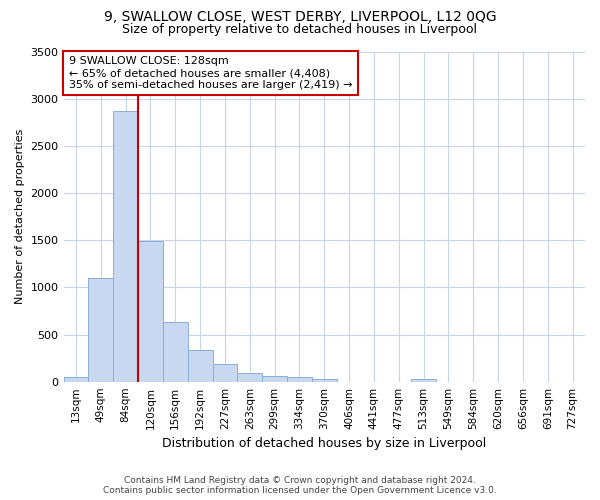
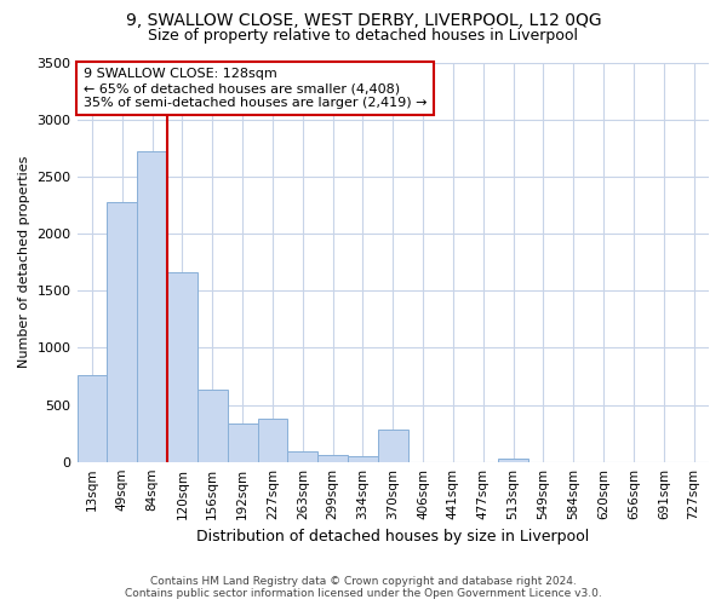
13sqm: 50 -> 760
49sqm: 1100 -> 2280
84sqm: 2870 -> 2720
120sqm: 1490 -> 1660
227sqm: 180 -> 380
370sqm: 30 -> 280
